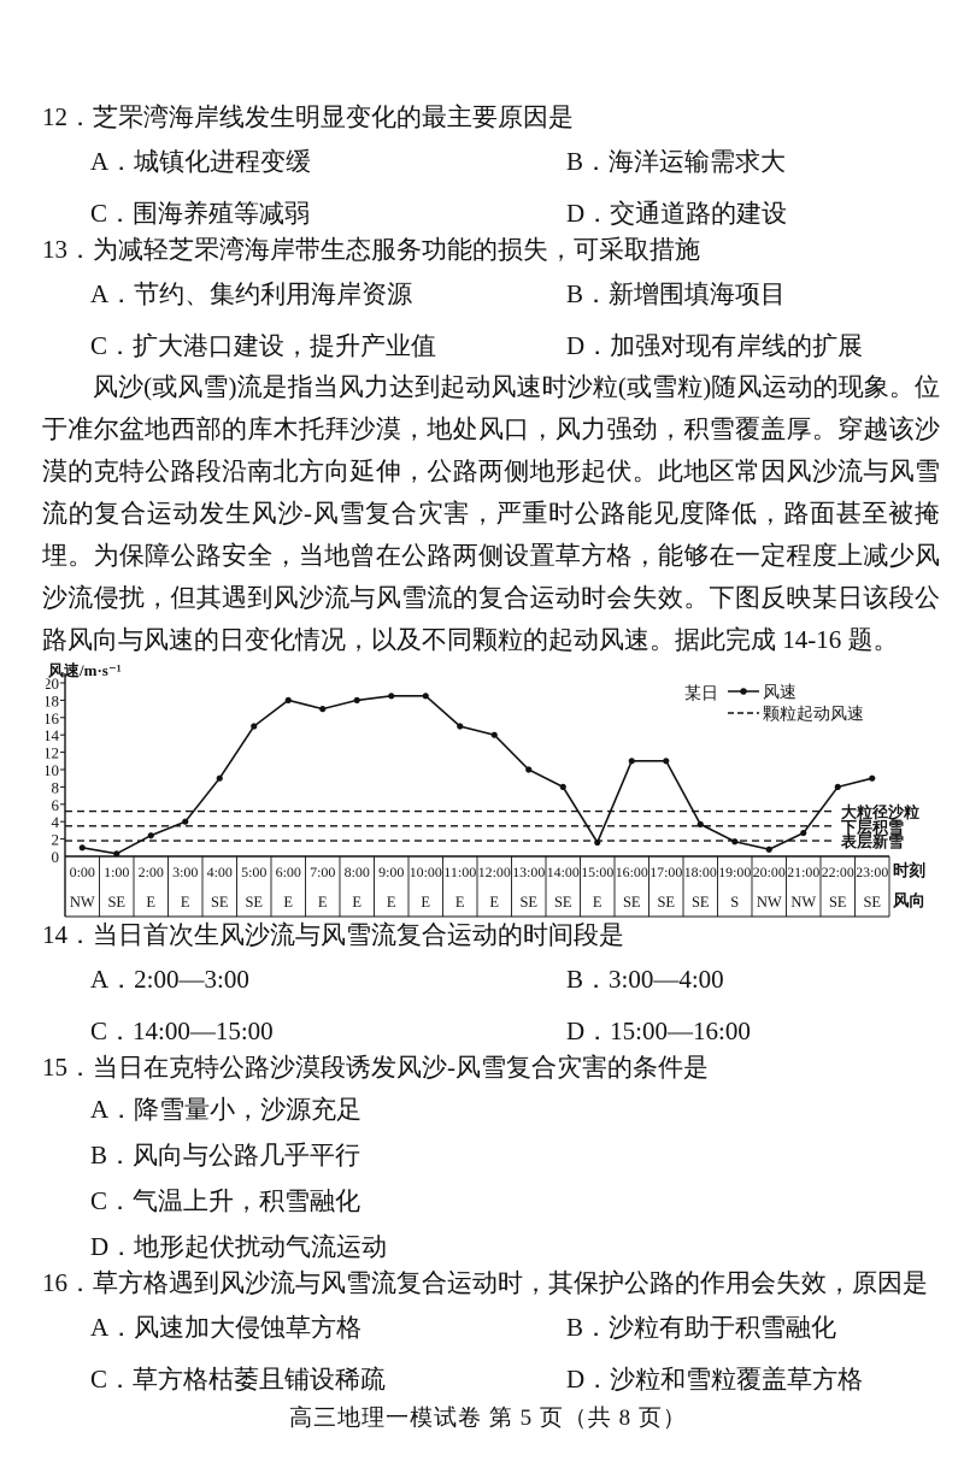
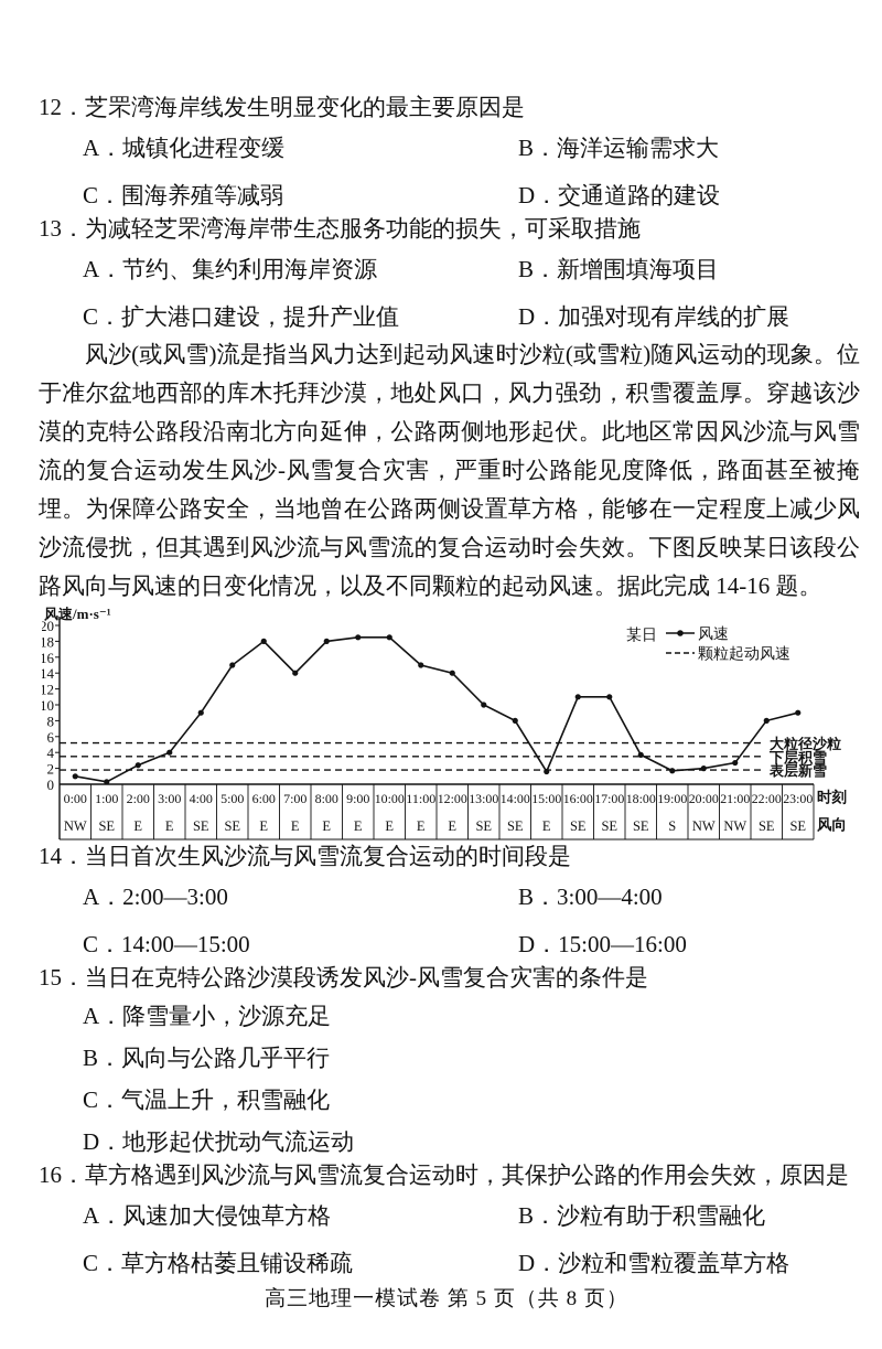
7:00: 17 -> 14
20:00: 1 -> 2
